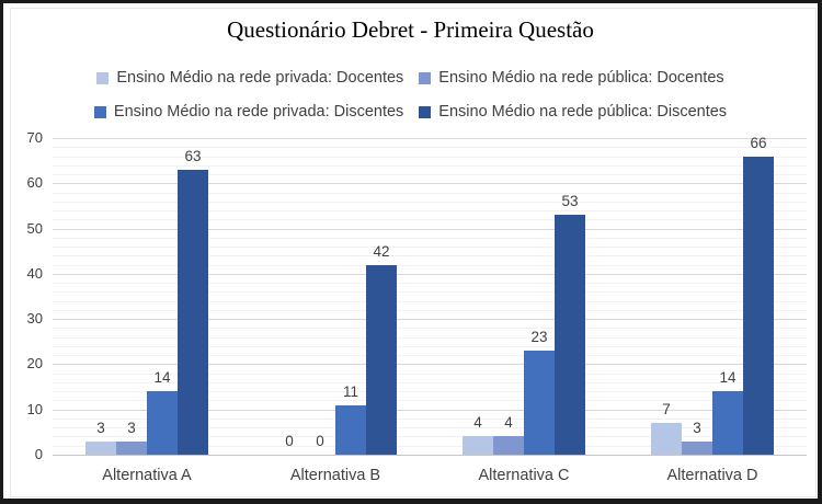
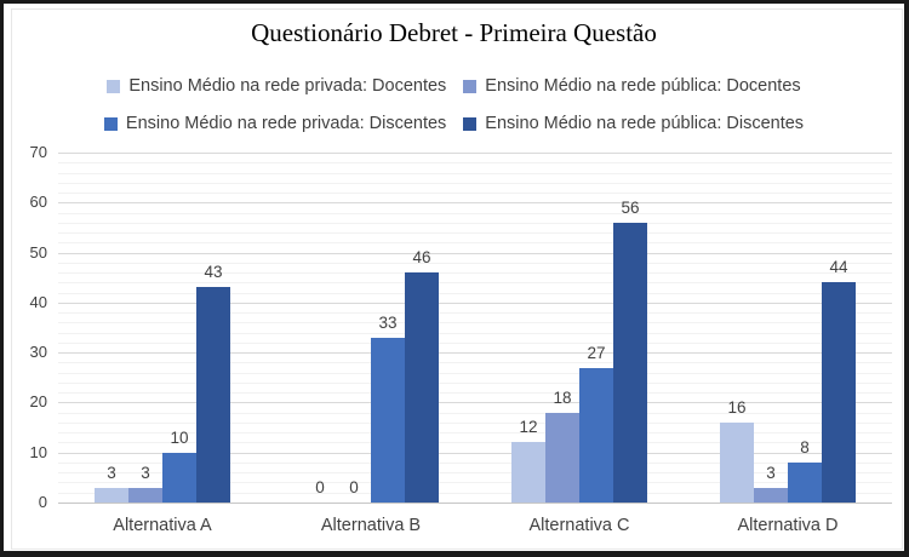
Ensino Médio na rede privada: Discentes/Alternativa A: 14 -> 10
Ensino Médio na rede pública: Discentes/Alternativa A: 63 -> 43
Ensino Médio na rede privada: Discentes/Alternativa B: 11 -> 33
Ensino Médio na rede pública: Discentes/Alternativa B: 42 -> 46
Ensino Médio na rede privada: Docentes/Alternativa C: 4 -> 12
Ensino Médio na rede pública: Docentes/Alternativa C: 4 -> 18
Ensino Médio na rede privada: Discentes/Alternativa C: 23 -> 27
Ensino Médio na rede pública: Discentes/Alternativa C: 53 -> 56
Ensino Médio na rede privada: Docentes/Alternativa D: 7 -> 16
Ensino Médio na rede privada: Discentes/Alternativa D: 14 -> 8
Ensino Médio na rede pública: Discentes/Alternativa D: 66 -> 44
